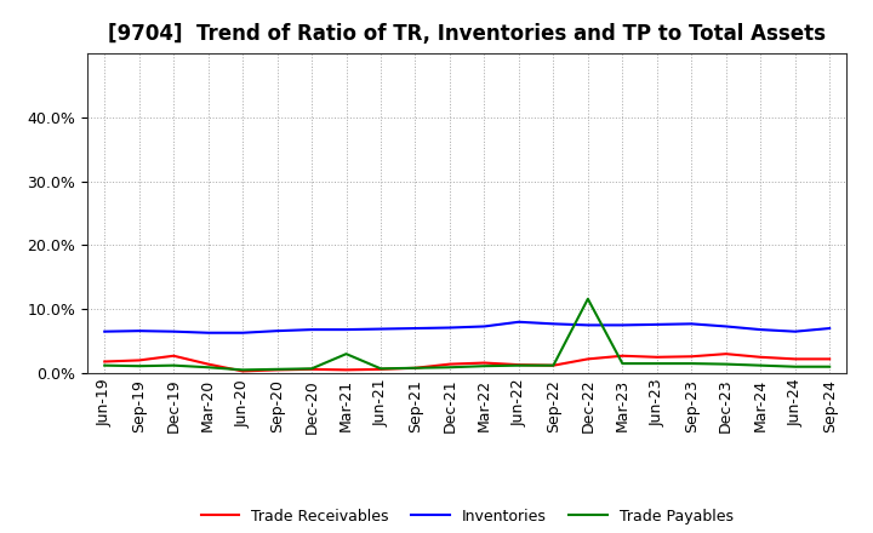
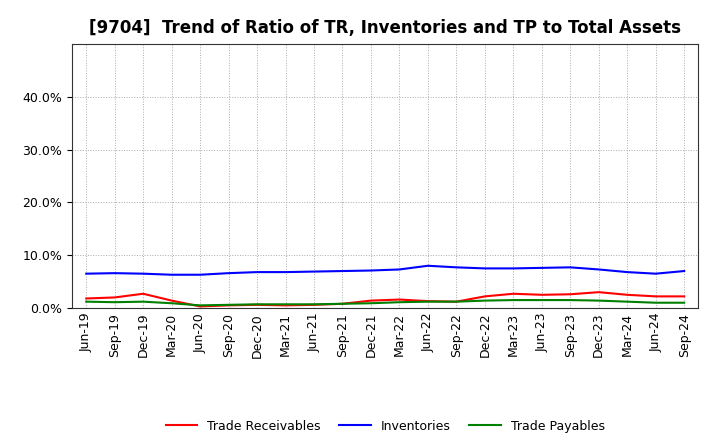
Trade Payables/Mar-21: 3.0% -> 0.7%
Trade Payables/Dec-22: 11.6% -> 1.4%
